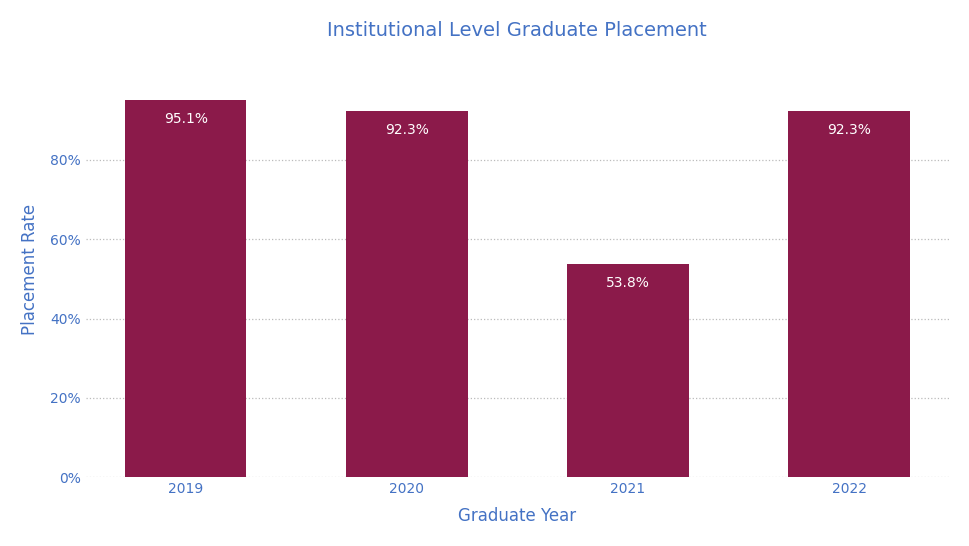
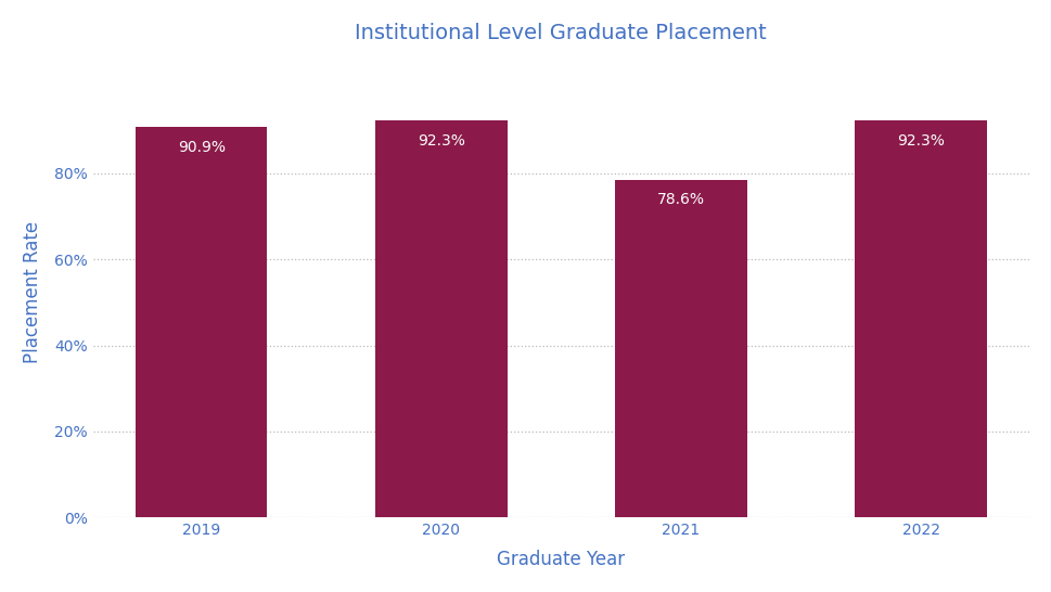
2019: 95.1% -> 90.9%
2021: 53.8% -> 78.6%
